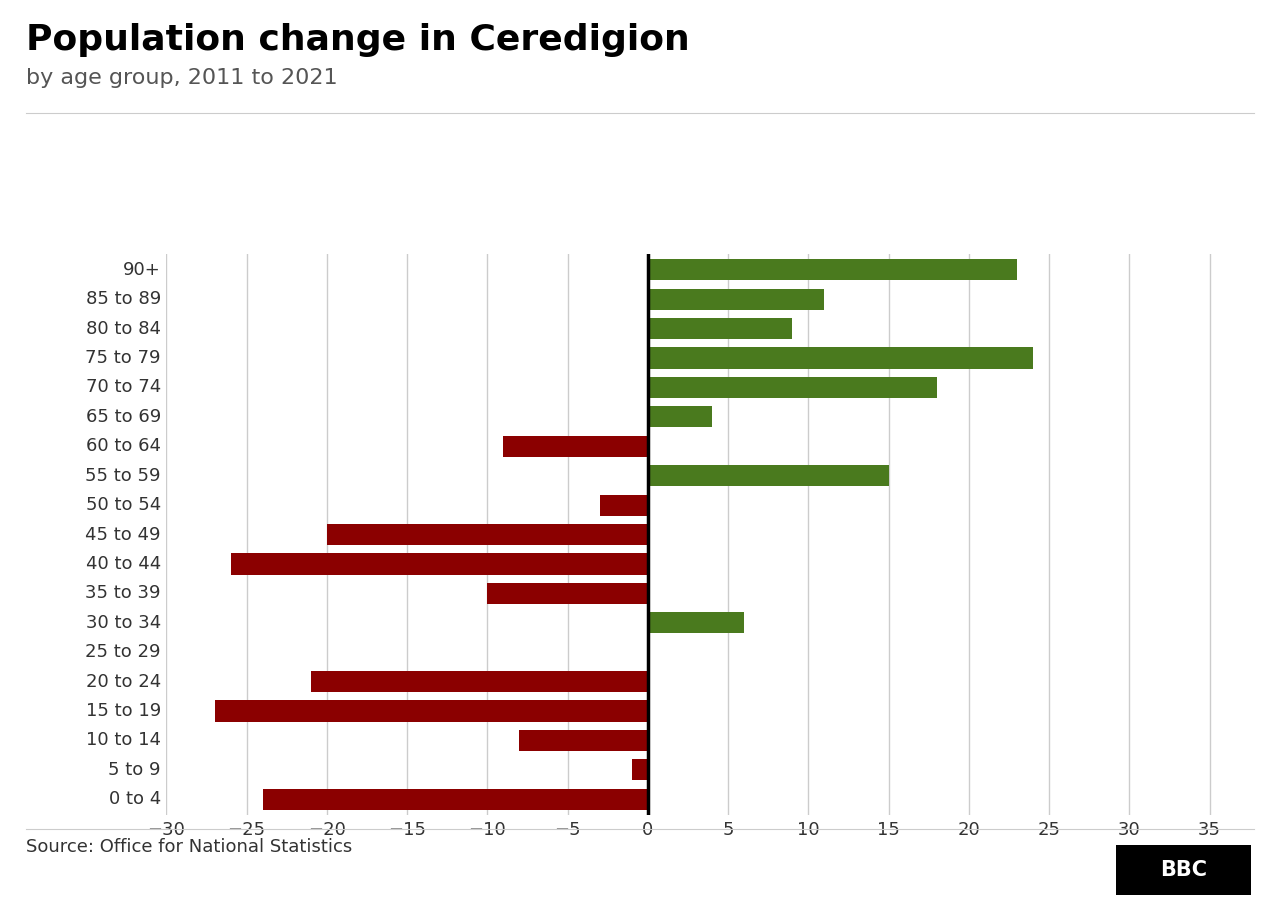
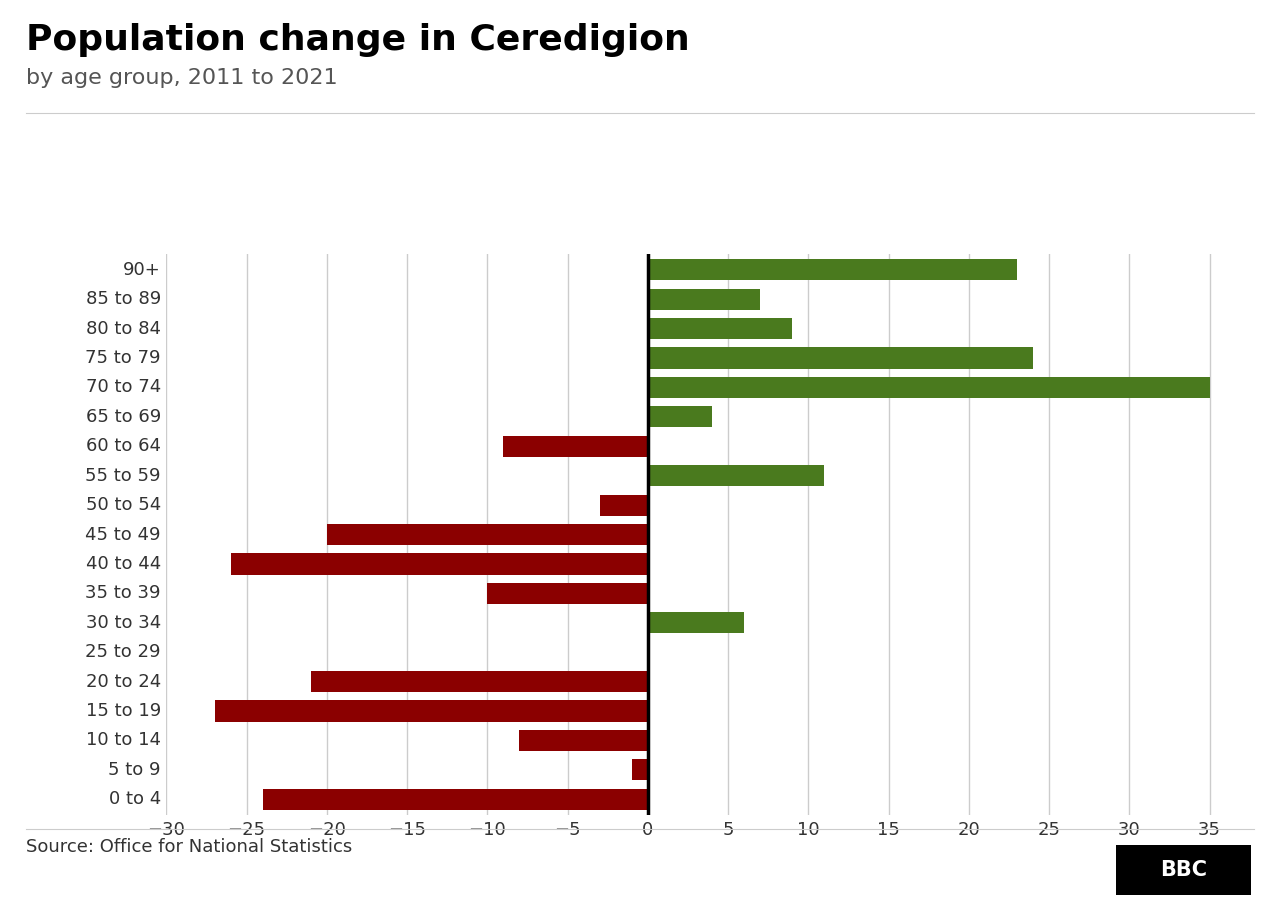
85 to 89: 11 -> 7
70 to 74: 18 -> 35
55 to 59: 15 -> 11
